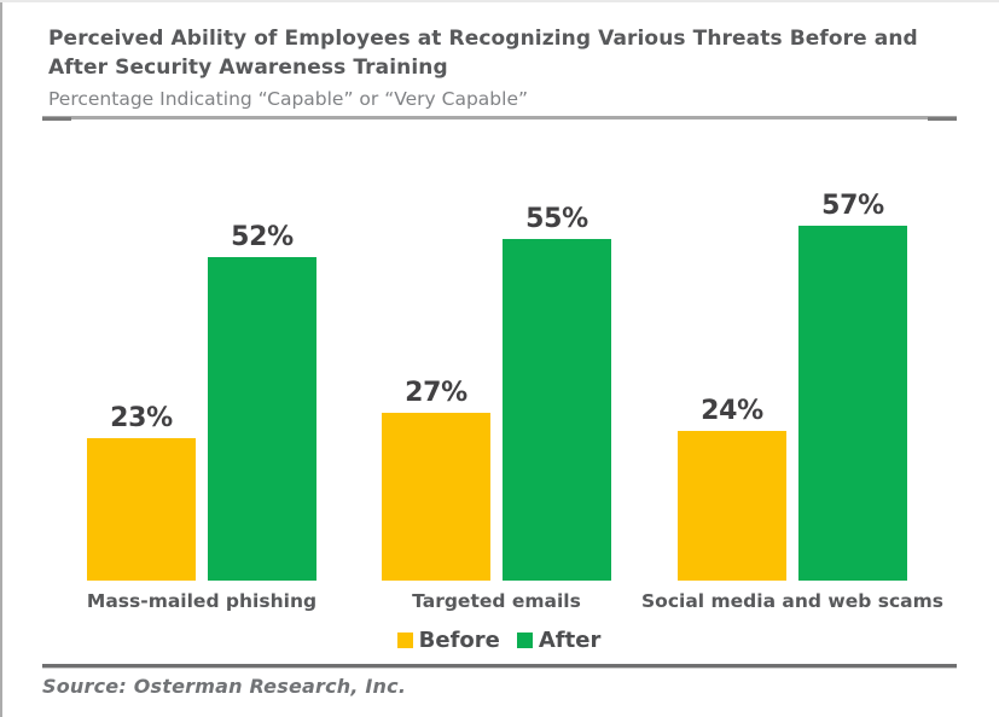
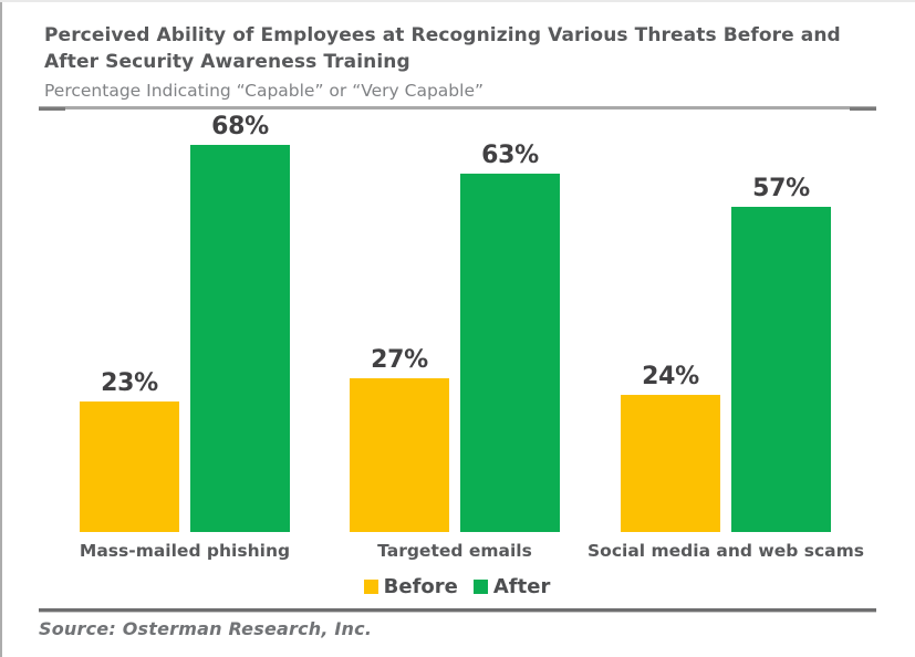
After/Mass-mailed phishing: 52% -> 68%
After/Targeted emails: 55% -> 63%
